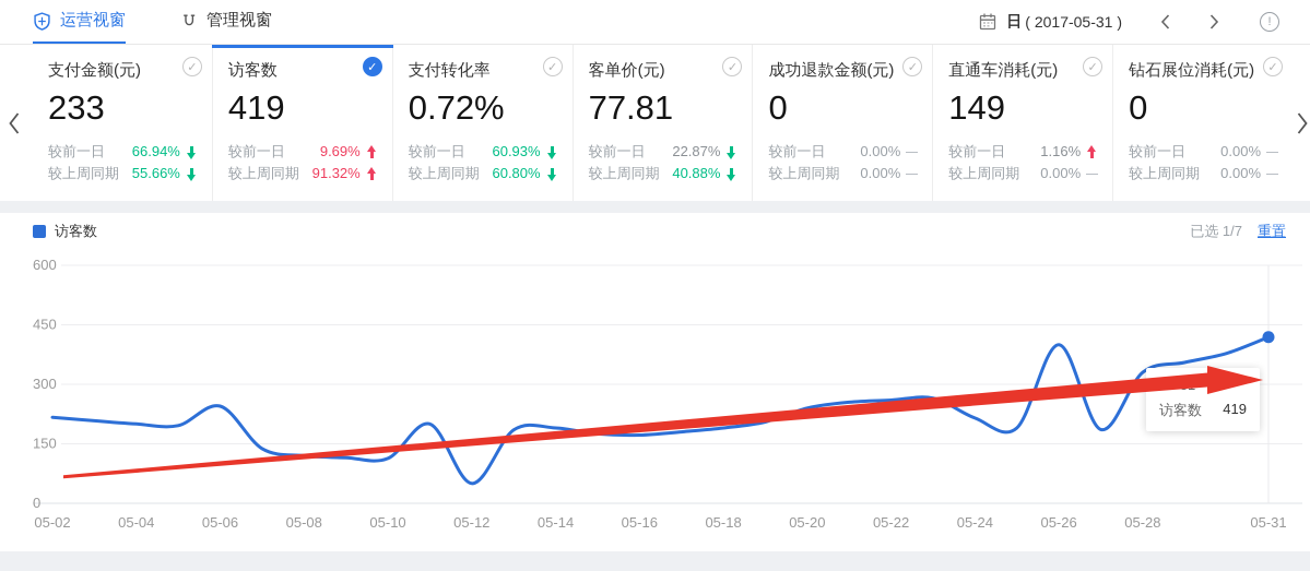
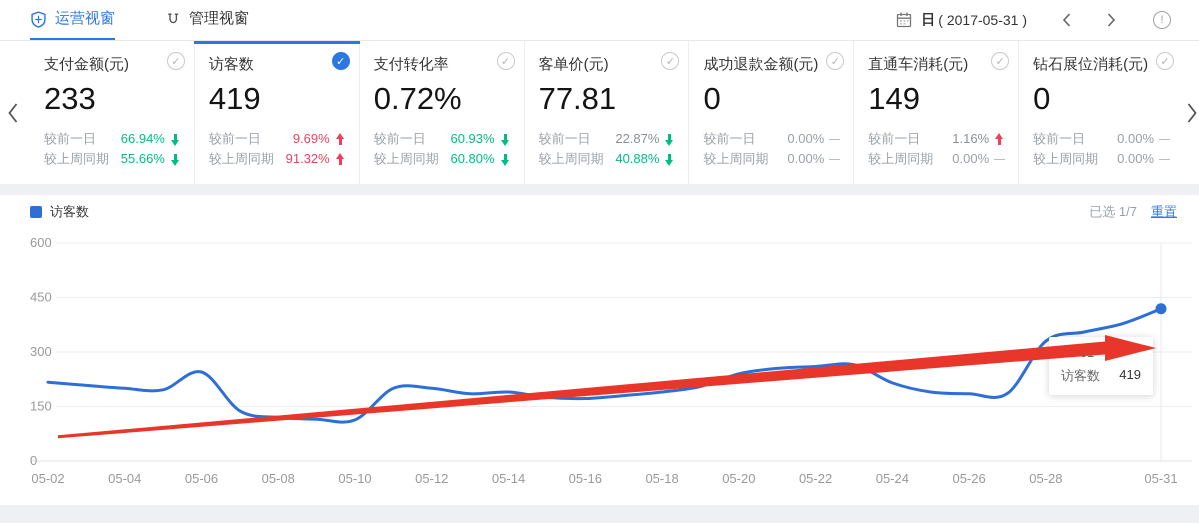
05-12: 50 -> 200
05-26: 400 -> 180
